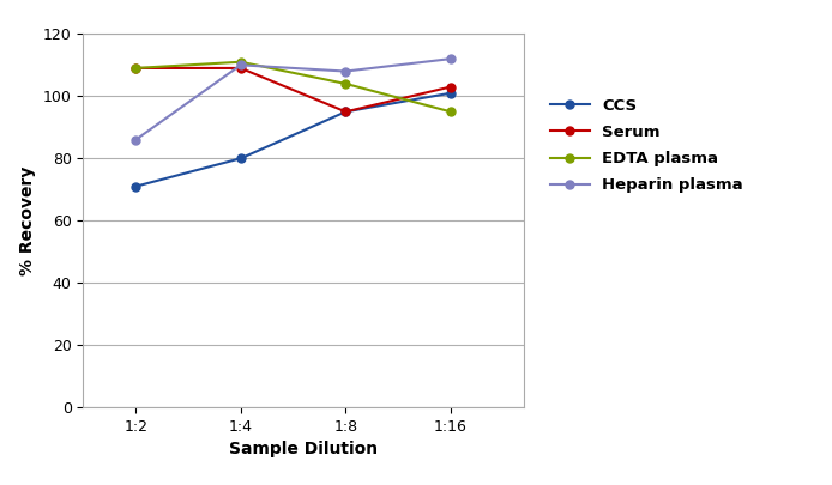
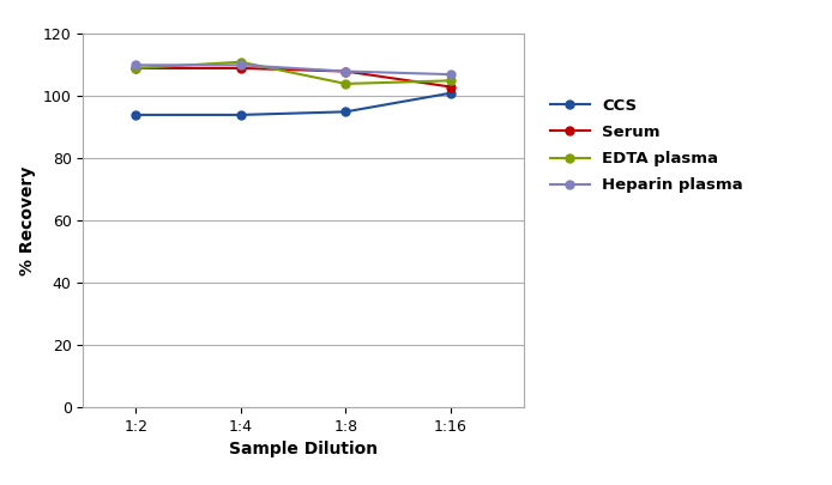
CCS/1:2: 71 -> 94
Heparin plasma/1:2: 86 -> 110
CCS/1:4: 80 -> 94
Serum/1:8: 95 -> 108
EDTA plasma/1:16: 95 -> 105
Heparin plasma/1:16: 112 -> 107
